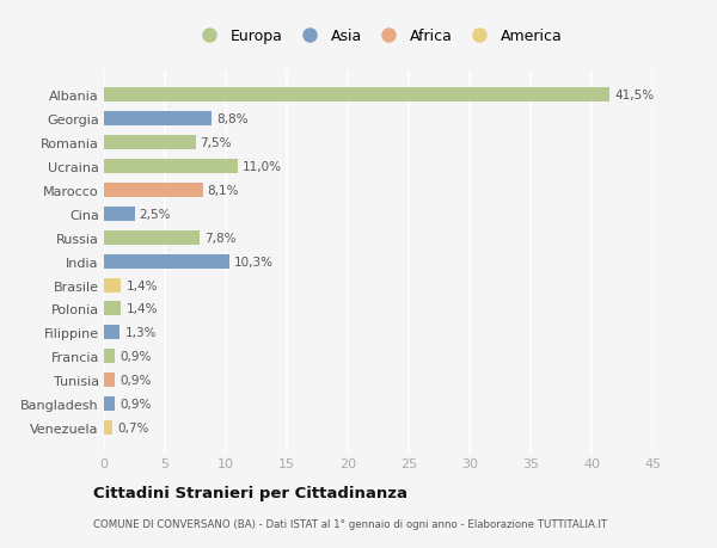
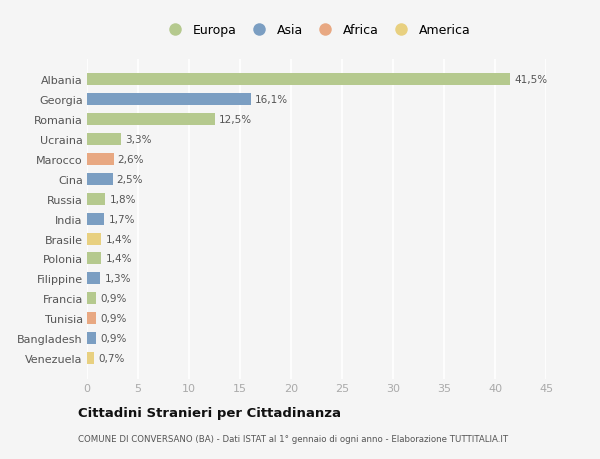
Georgia: 8,8% -> 16,1%
Romania: 7,5% -> 12,5%
Ucraina: 11,0% -> 3,3%
Marocco: 8,1% -> 2,6%
Russia: 7,8% -> 1,8%
India: 10,3% -> 1,7%
